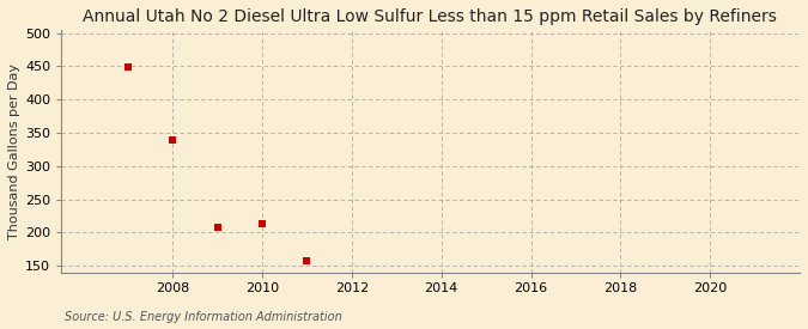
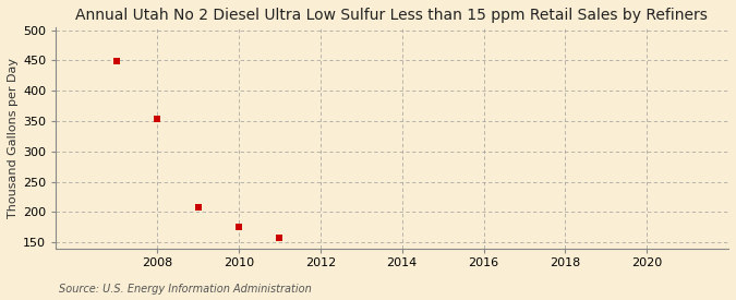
2008: 340 -> 353
2010: 214 -> 175
